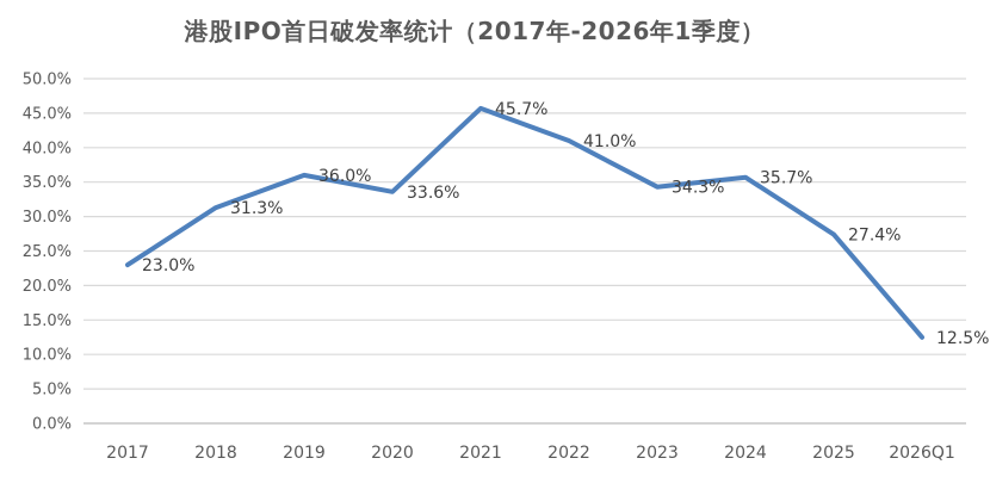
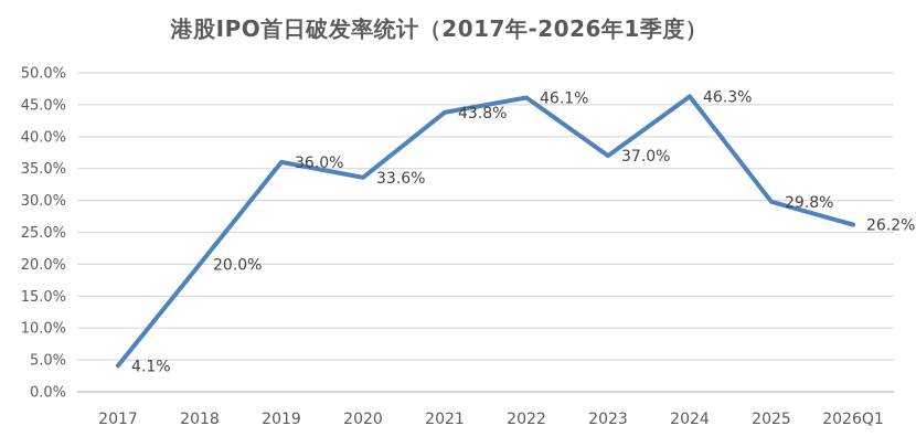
2017: 23.0% -> 4.1%
2018: 31.3% -> 20.0%
2021: 45.7% -> 43.8%
2022: 41.0% -> 46.1%
2023: 34.3% -> 37.0%
2024: 35.7% -> 46.3%
2025: 27.4% -> 29.8%
2026Q1: 12.5% -> 26.2%
